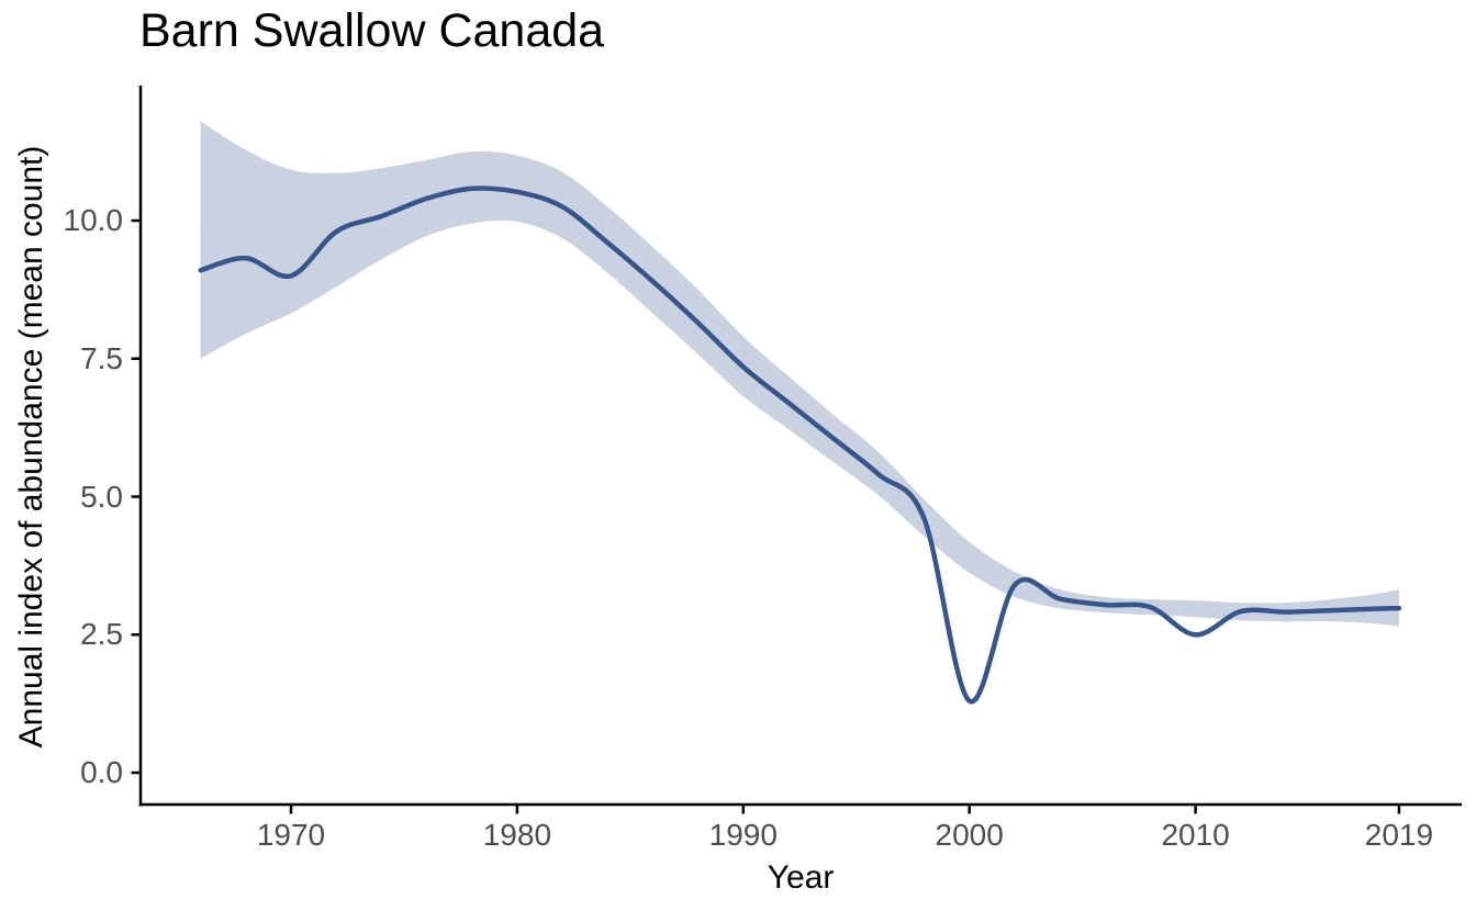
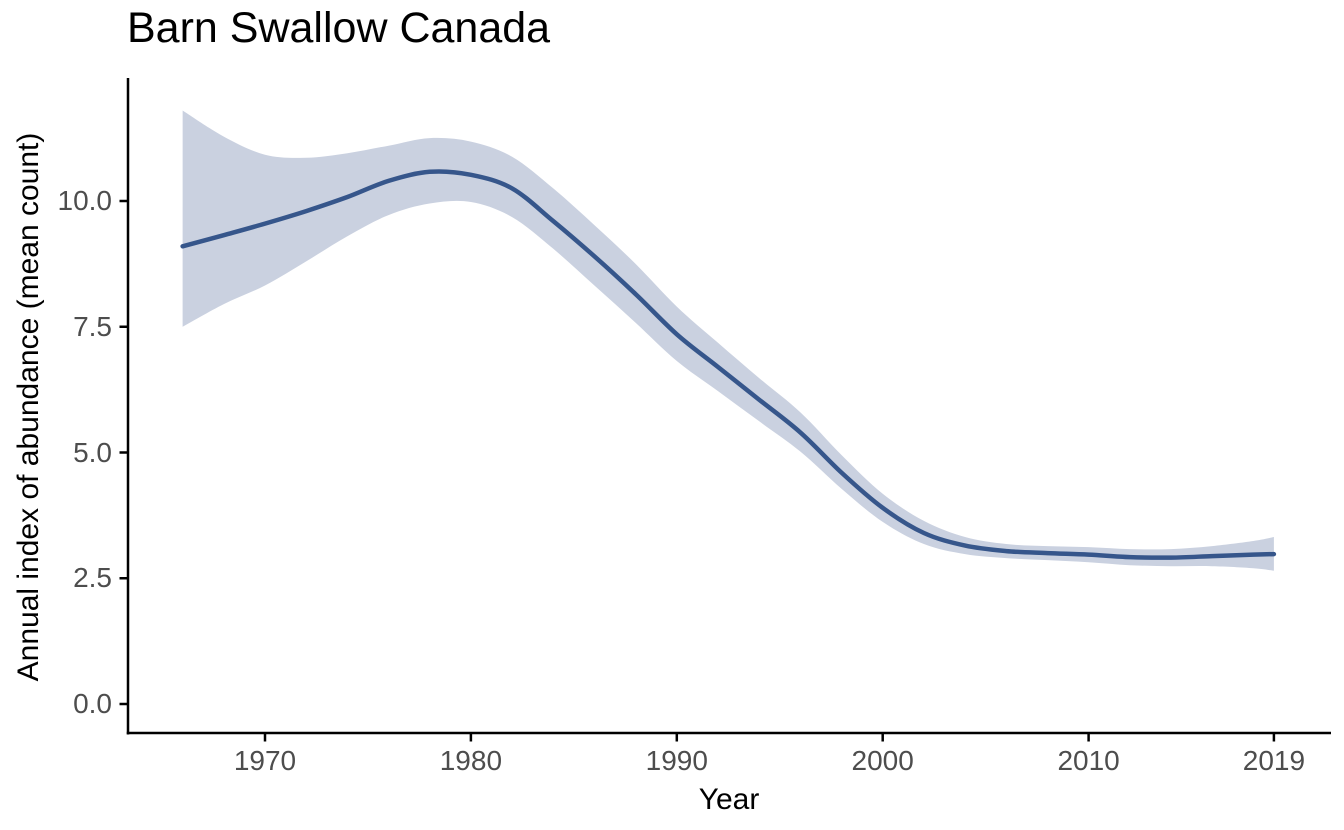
1970: 9.0 -> 9.6
2000: 1.3 -> 3.9
2010: 2.5 -> 3.0
